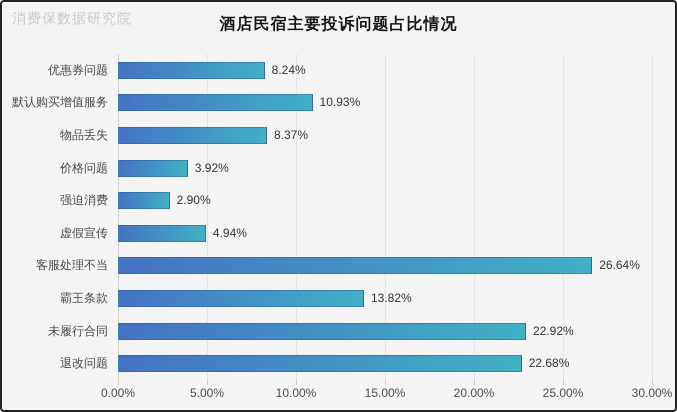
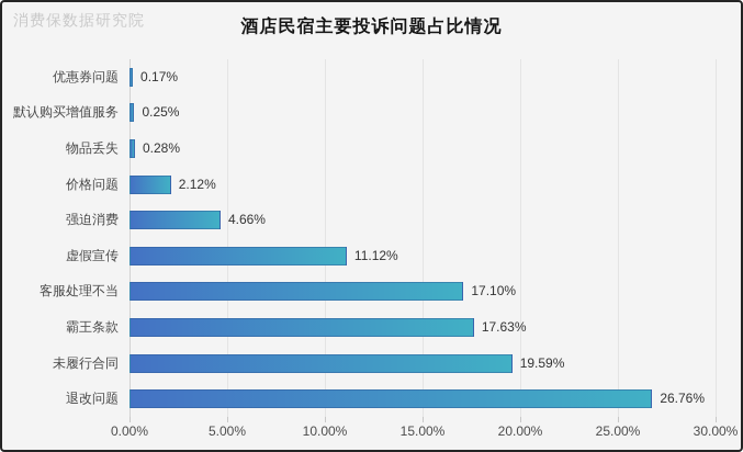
优惠券问题: 8.24% -> 0.17%
默认购买增值服务: 10.93% -> 0.25%
物品丢失: 8.37% -> 0.28%
价格问题: 3.92% -> 2.12%
强迫消费: 2.90% -> 4.66%
虚假宣传: 4.94% -> 11.12%
客服处理不当: 26.64% -> 17.10%
霸王条款: 13.82% -> 17.63%
未履行合同: 22.92% -> 19.59%
退改问题: 22.68% -> 26.76%
